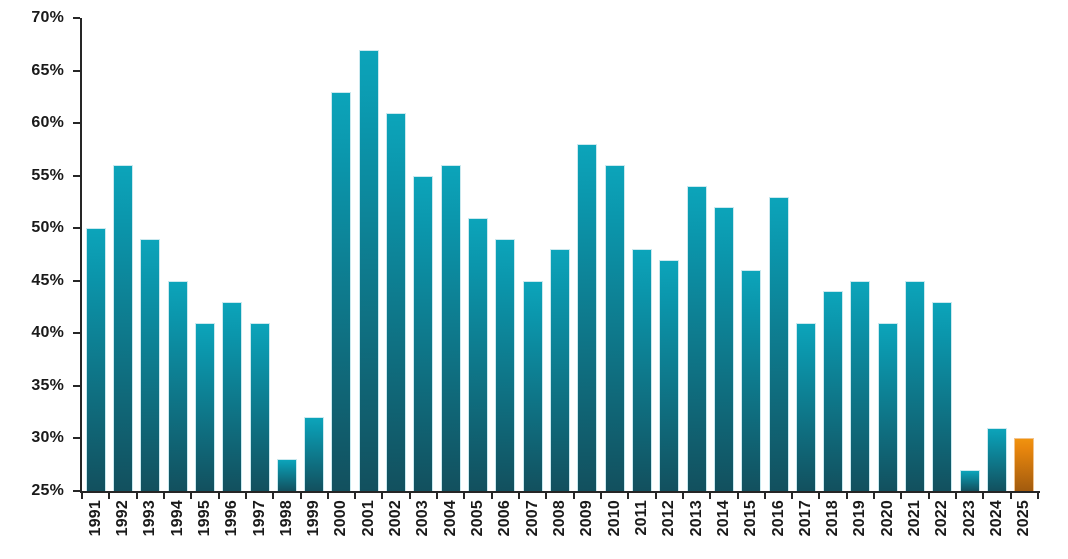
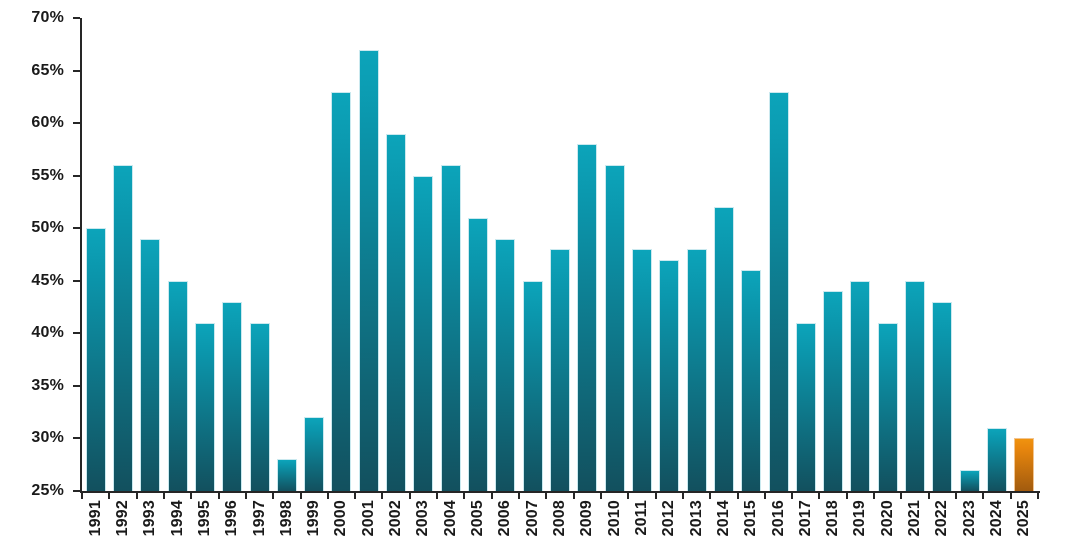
2002: 61% -> 59%
2013: 54% -> 48%
2016: 53% -> 63%
